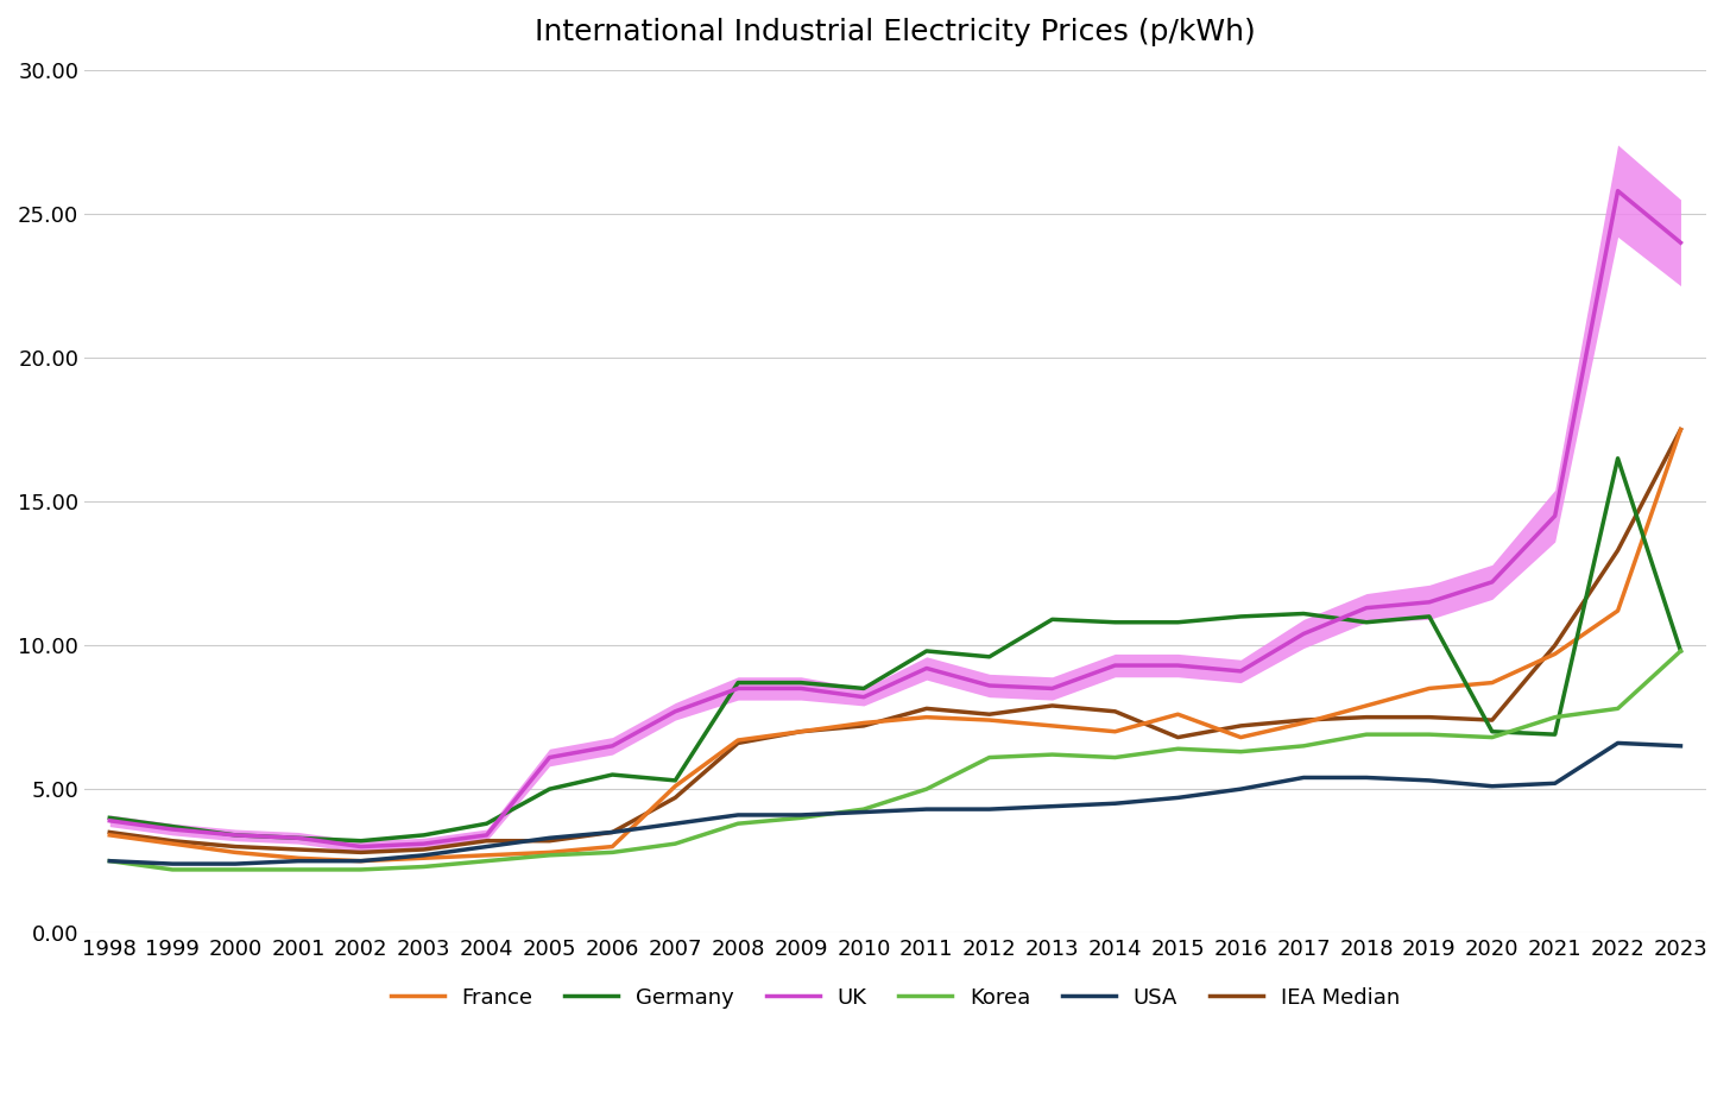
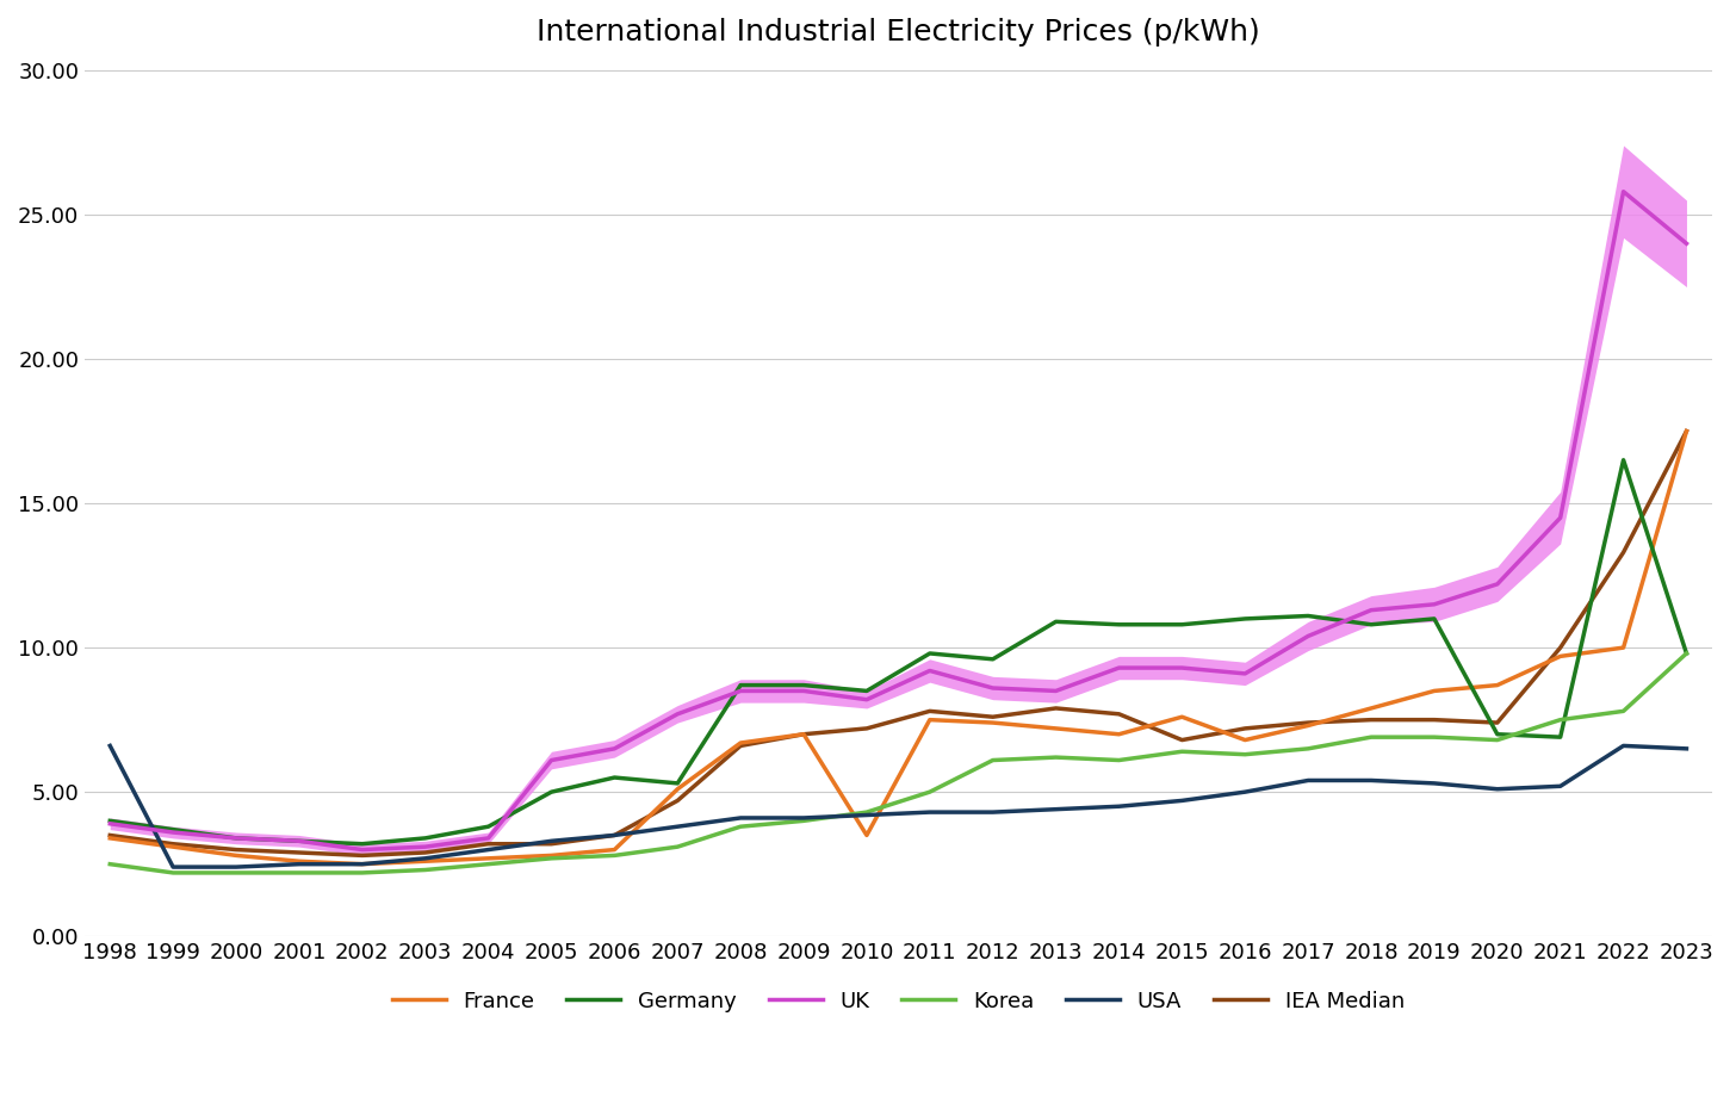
USA/1998: 2.5 -> 6.6
France/2010: 7.3 -> 3.5
France/2022: 11.2 -> 10.0
